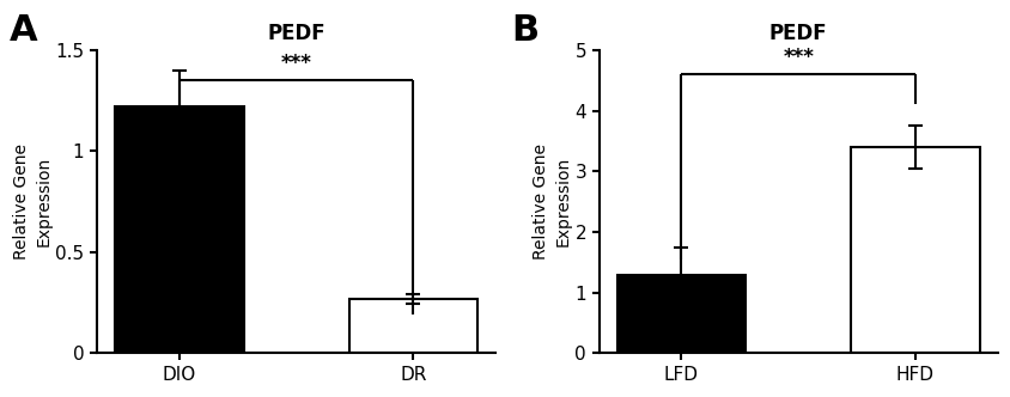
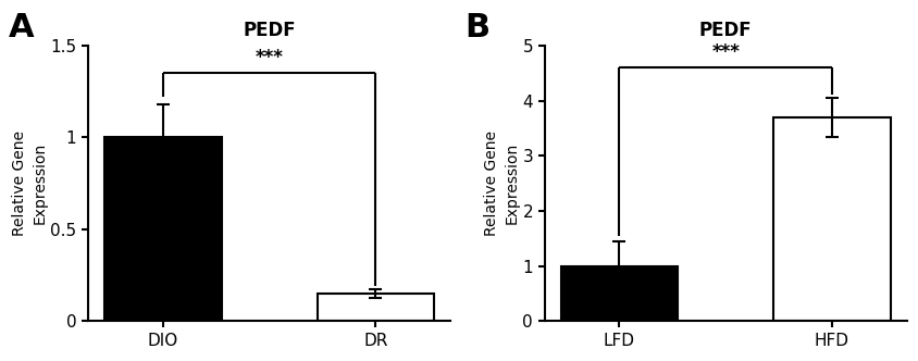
DIO: 1.22 -> 1.00
DR: 0.27 -> 0.15
LFD: 1.3 -> 1.0
HFD: 3.4 -> 3.7
